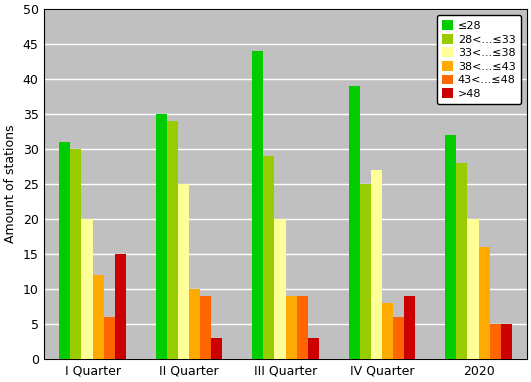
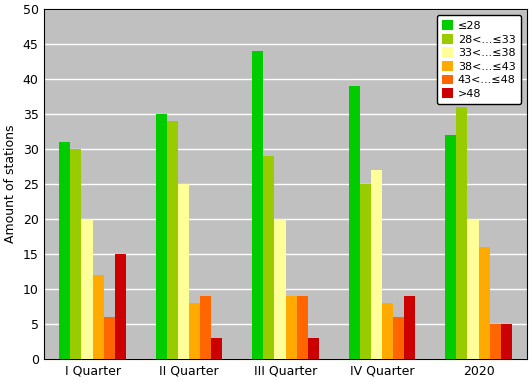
38<...≤43/II Quarter: 10 -> 8
28<...≤33/2020: 28 -> 36
